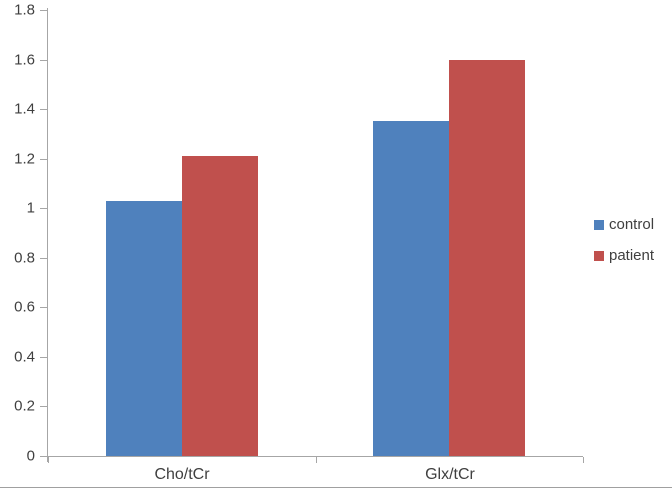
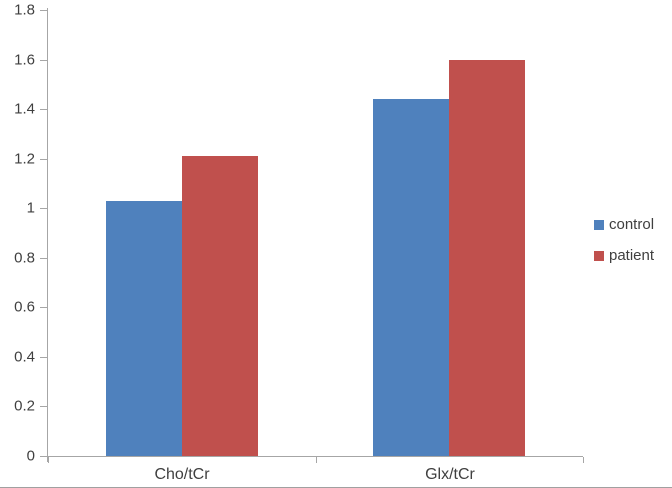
control/Glx/tCr: 1.35 -> 1.44
